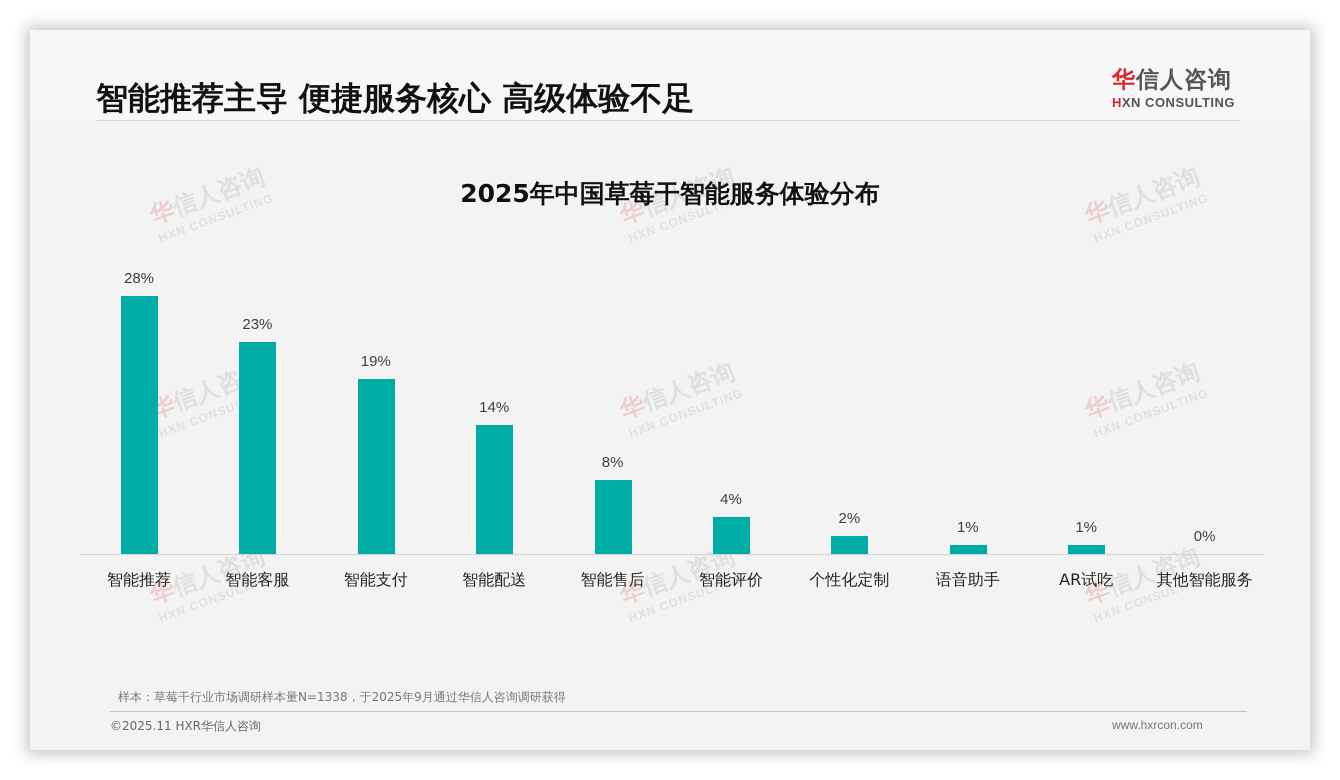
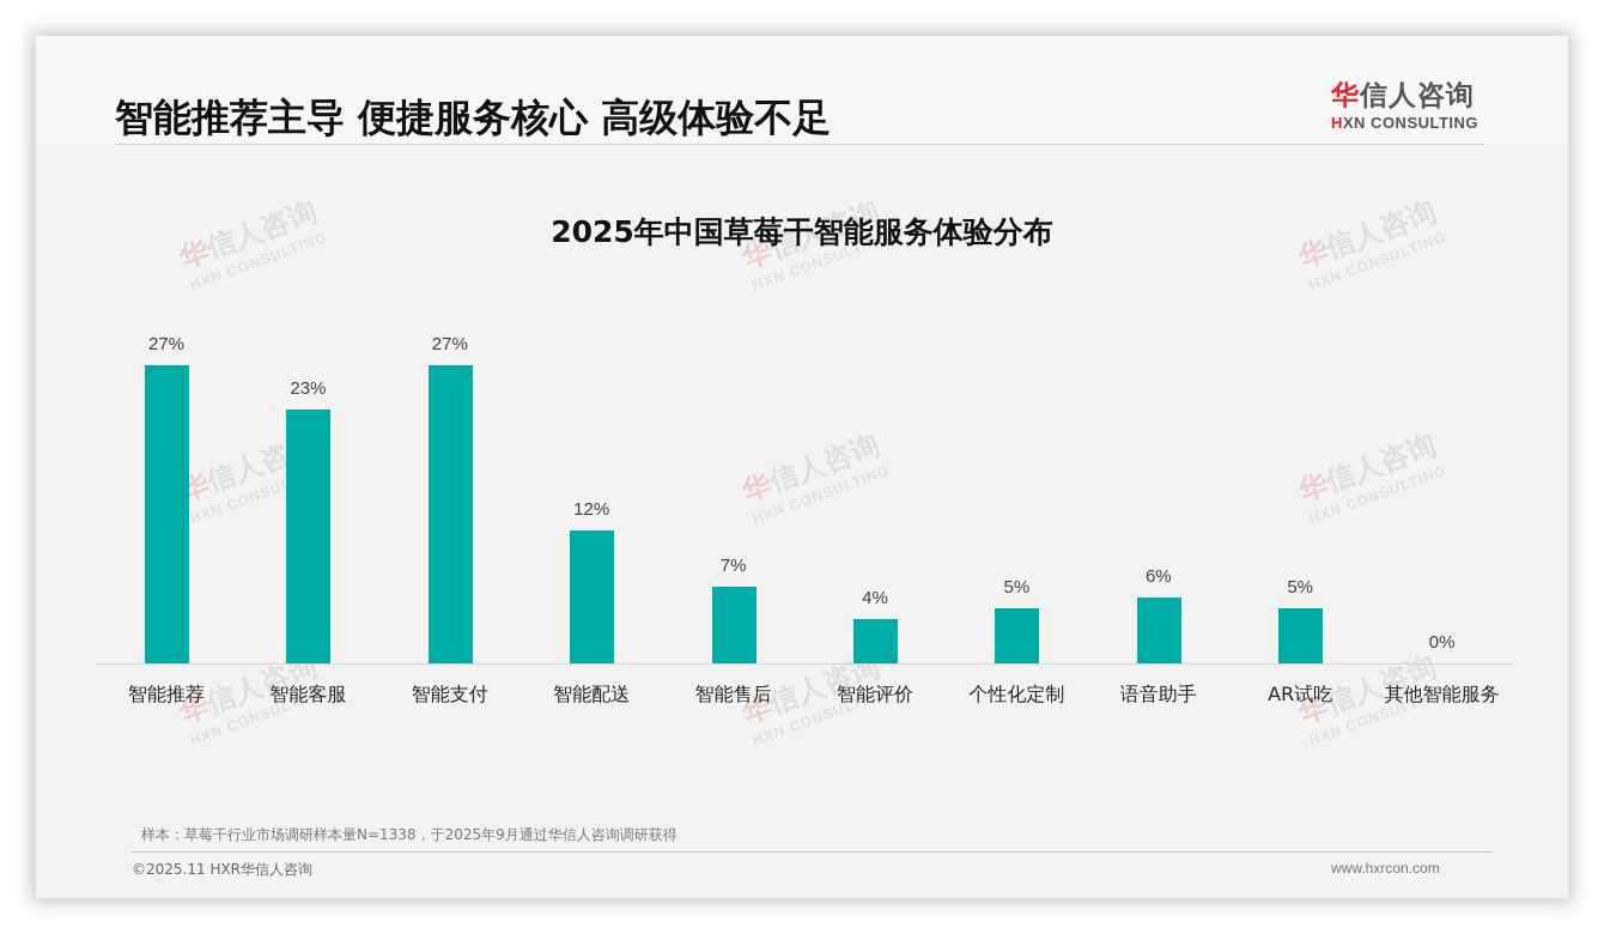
智能推荐: 28% -> 27%
智能支付: 19% -> 27%
智能配送: 14% -> 12%
智能售后: 8% -> 7%
个性化定制: 2% -> 5%
语音助手: 1% -> 6%
AR试吃: 1% -> 5%
